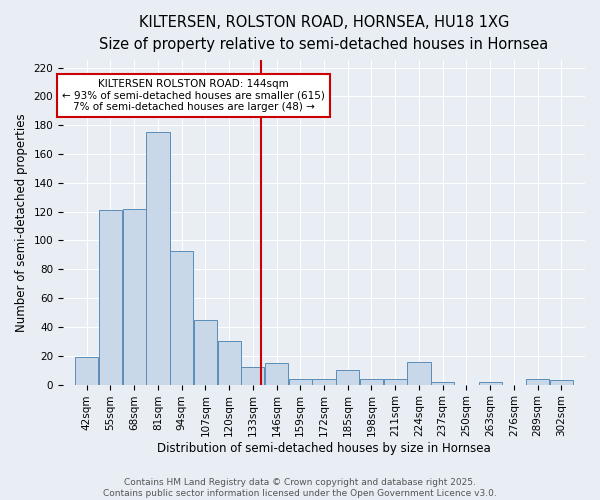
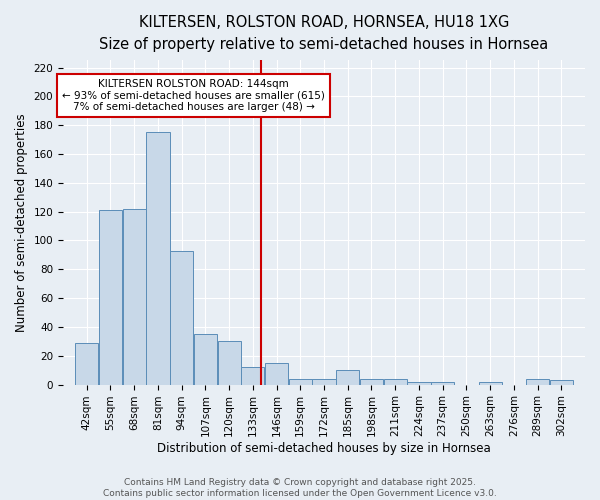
42sqm: 19 -> 29
107sqm: 45 -> 35
224sqm: 16 -> 2
